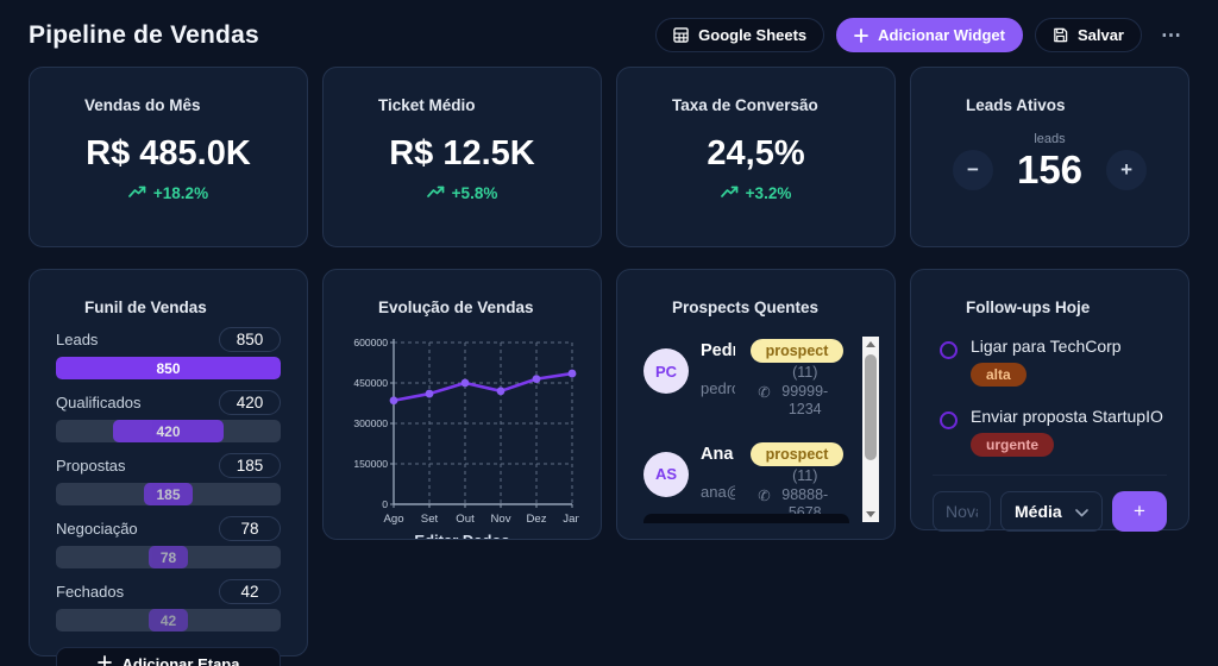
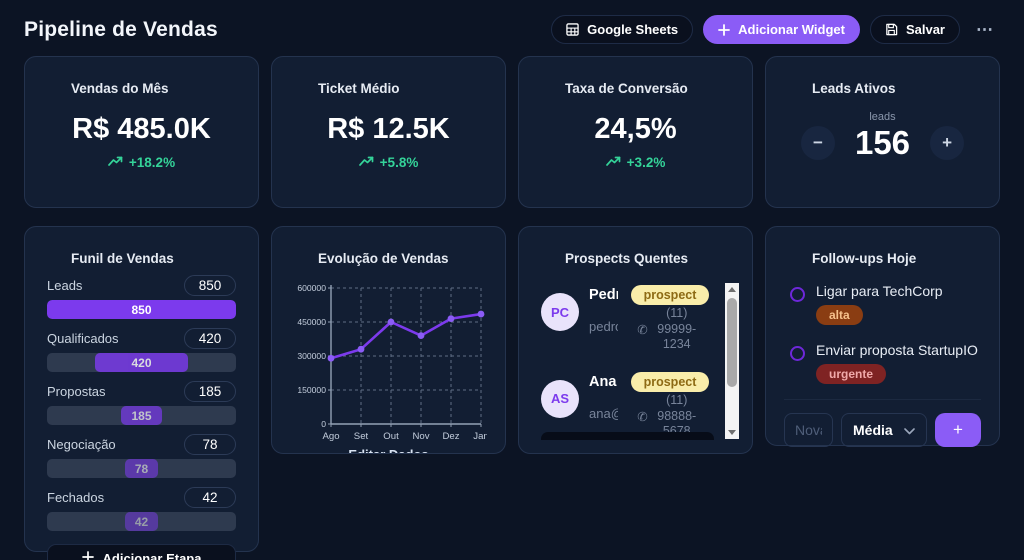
Ago: 380000 -> 290000
Set: 410000 -> 330000
Nov: 420000 -> 390000
